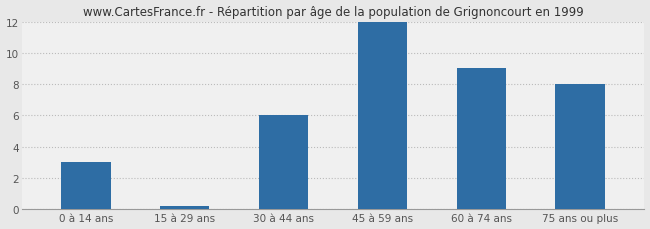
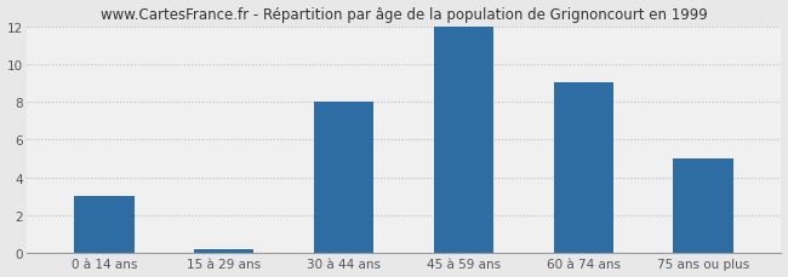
30 à 44 ans: 6.0 -> 8.0
75 ans ou plus: 8.0 -> 5.0
